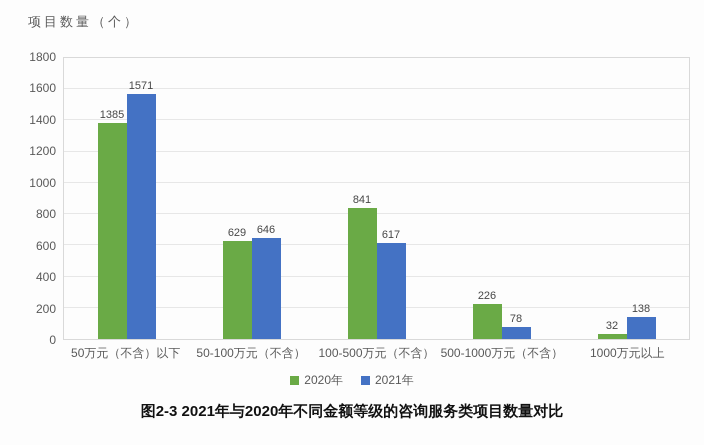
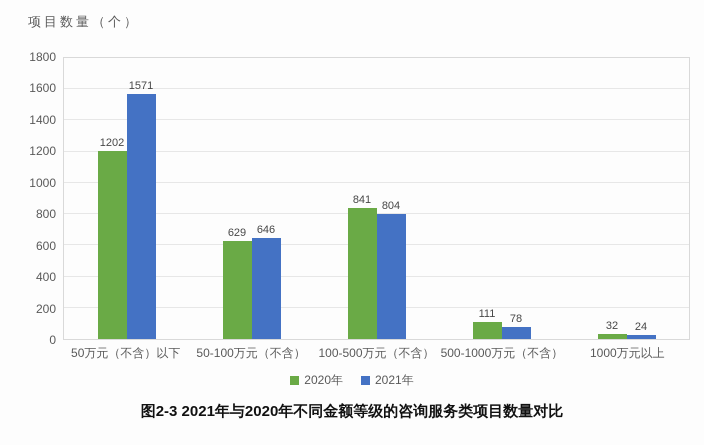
2020年/50万元（不含）以下: 1385 -> 1202
2021年/100-500万元（不含）: 617 -> 804
2020年/500-1000万元（不含）: 226 -> 111
2021年/1000万元以上: 138 -> 24
